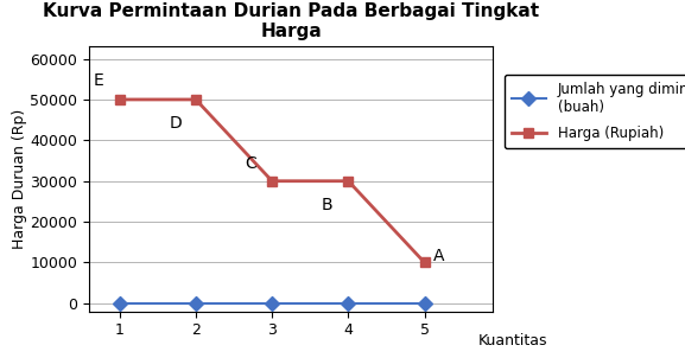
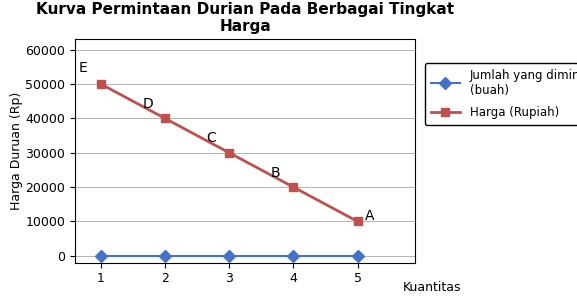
Harga (Rupiah)/2: 50000 -> 40000
Harga (Rupiah)/4: 30000 -> 20000
